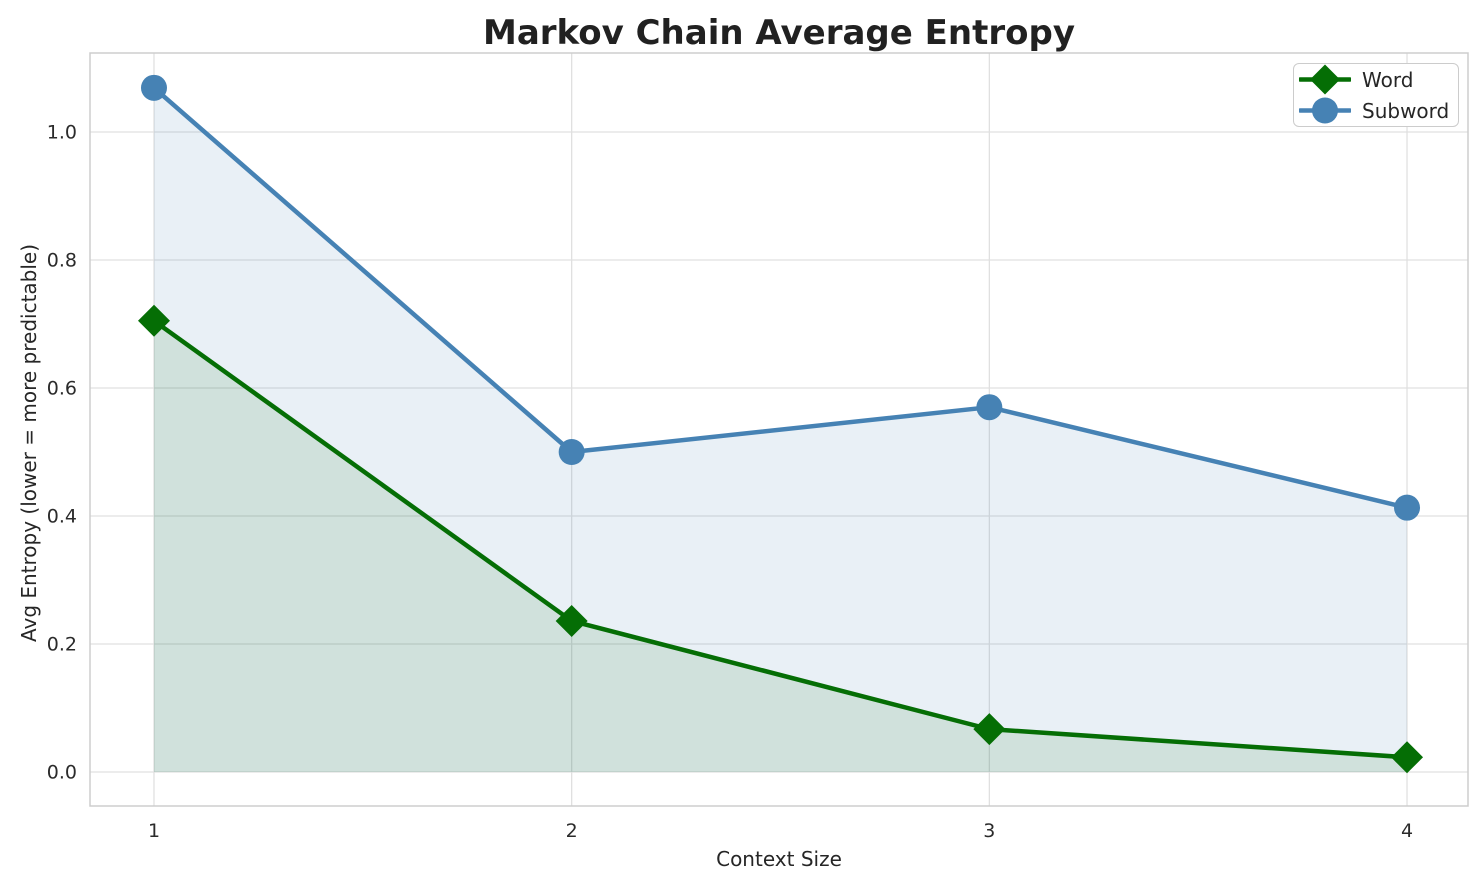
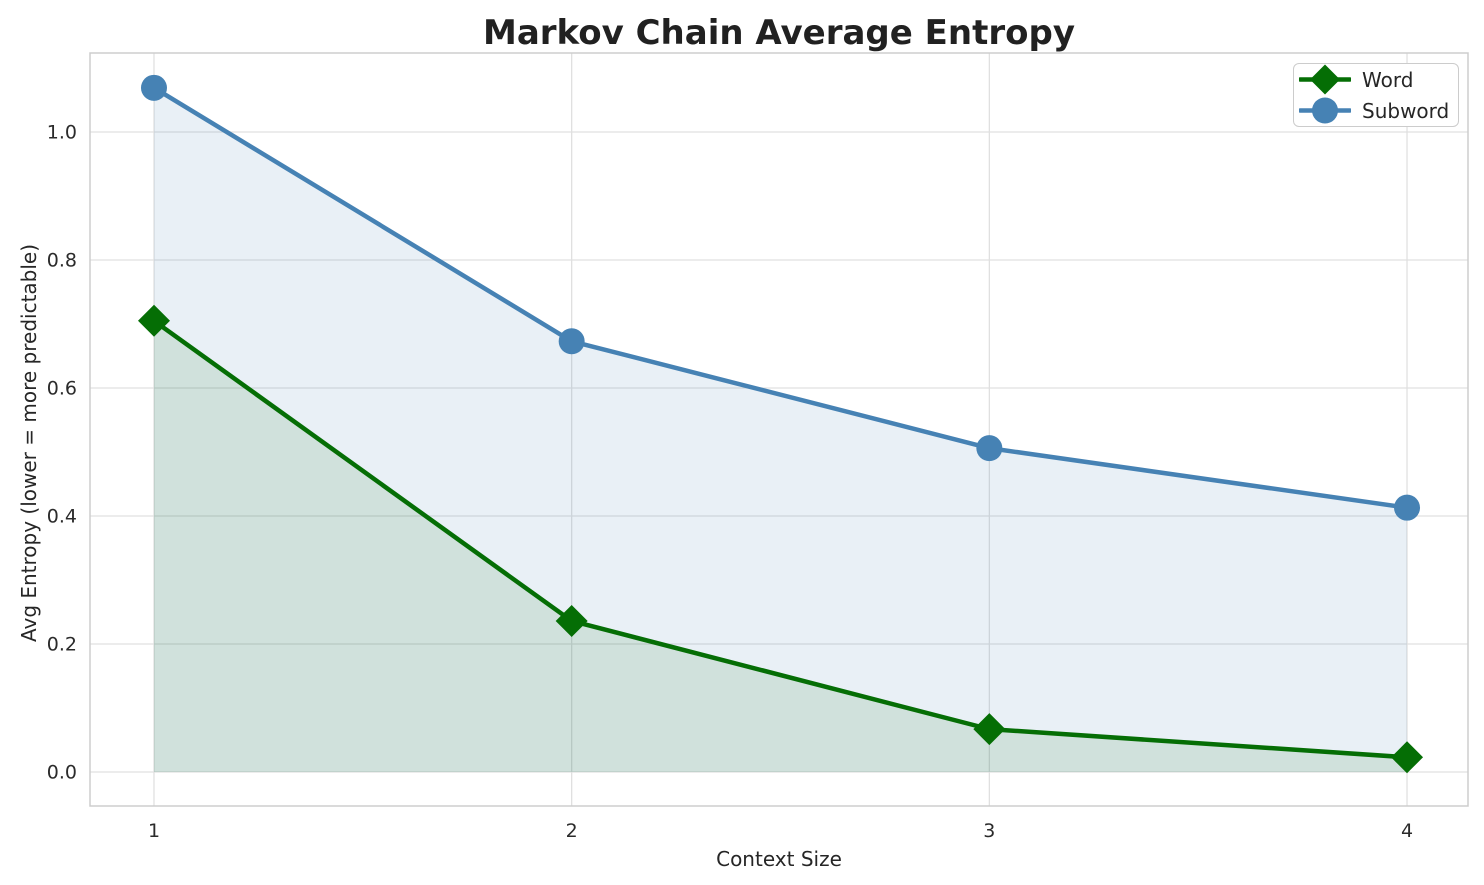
Subword/2: 0.50 -> 0.67
Subword/3: 0.57 -> 0.51
